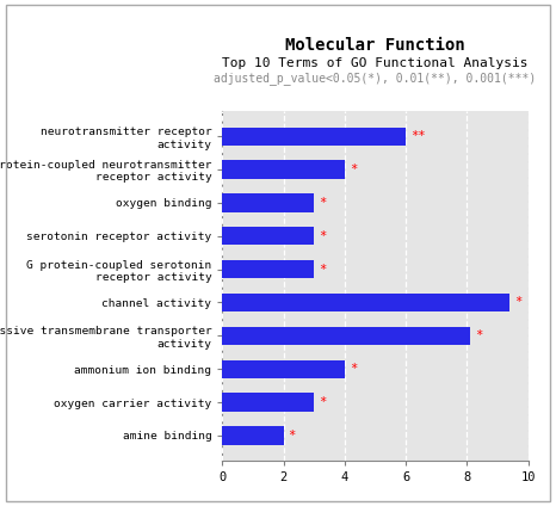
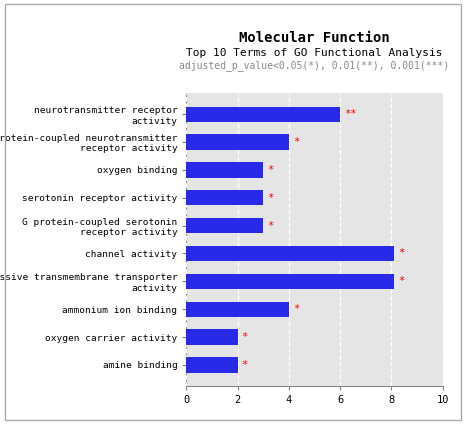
channel activity: 9.4 -> 8.1
oxygen carrier activity: 3.0 -> 2.0
